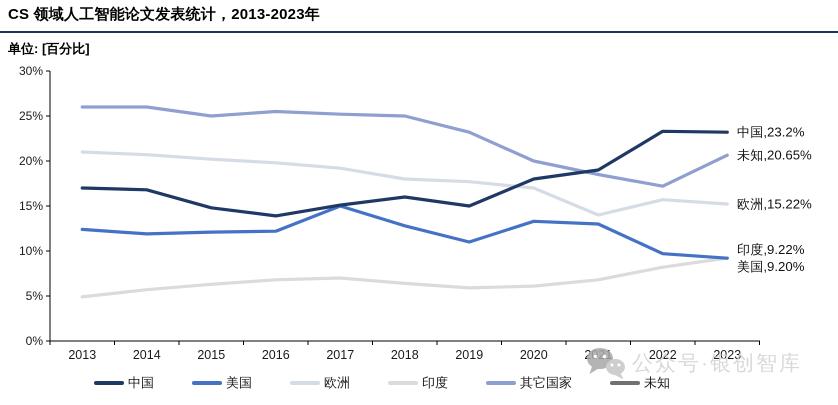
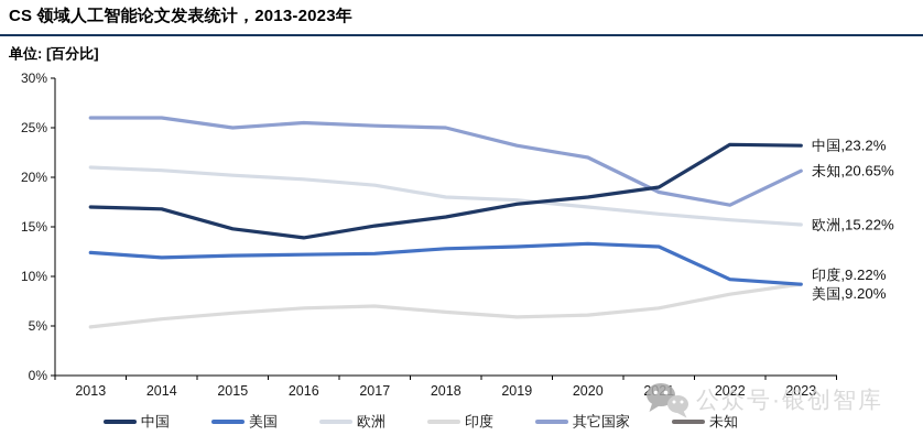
美国/2017: 15% -> 12%
中国/2019: 15% -> 17%
美国/2019: 11% -> 13%
其它国家/2020: 20% -> 22%
欧洲/2021: 14% -> 16%
